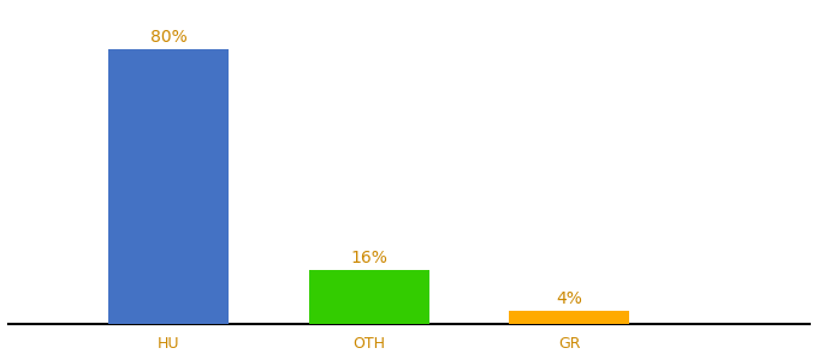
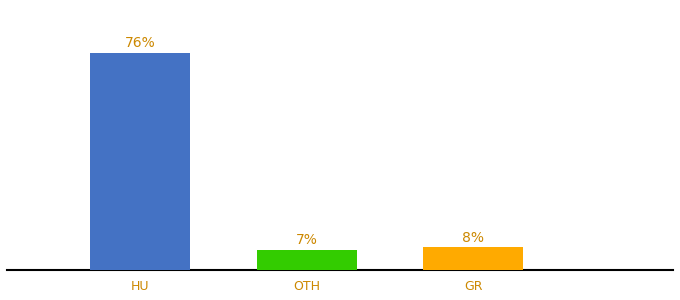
HU: 80% -> 76%
OTH: 16% -> 7%
GR: 4% -> 8%
